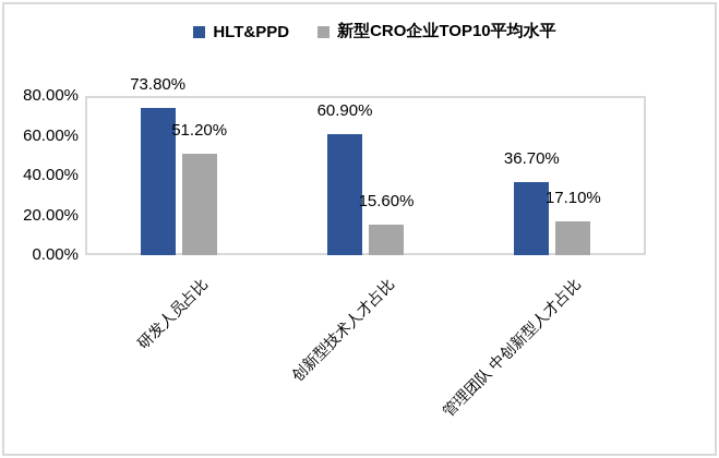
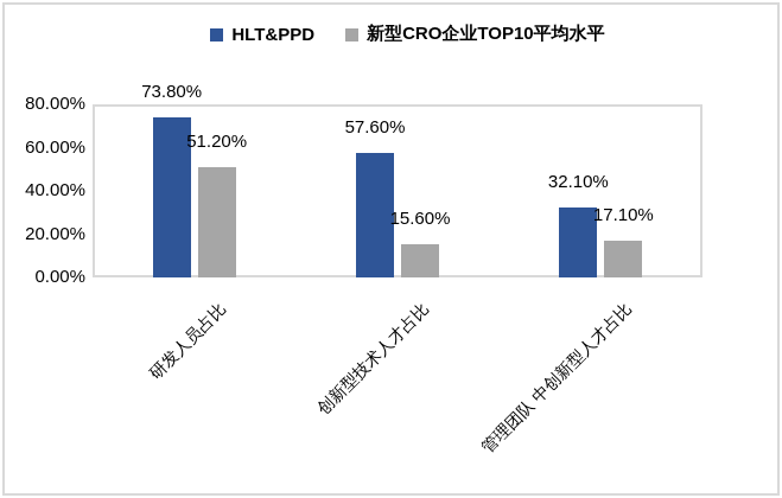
HLT&PPD/创新型技术人才占比: 60.90% -> 57.60%
HLT&PPD/管理团队 中创新型人才占比: 36.70% -> 32.10%
